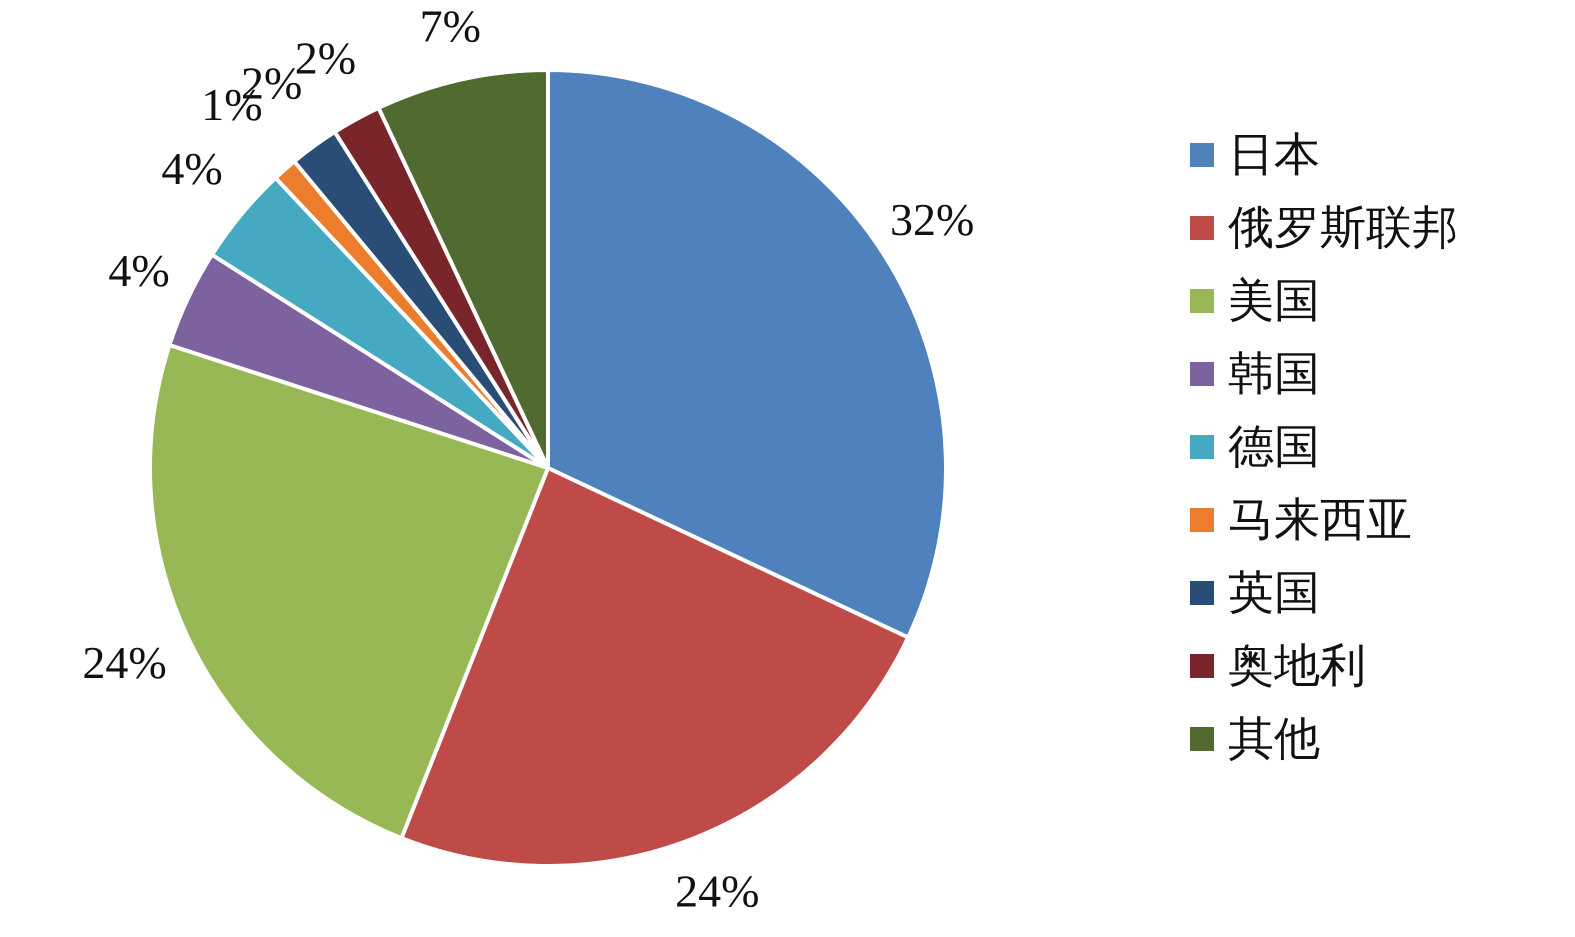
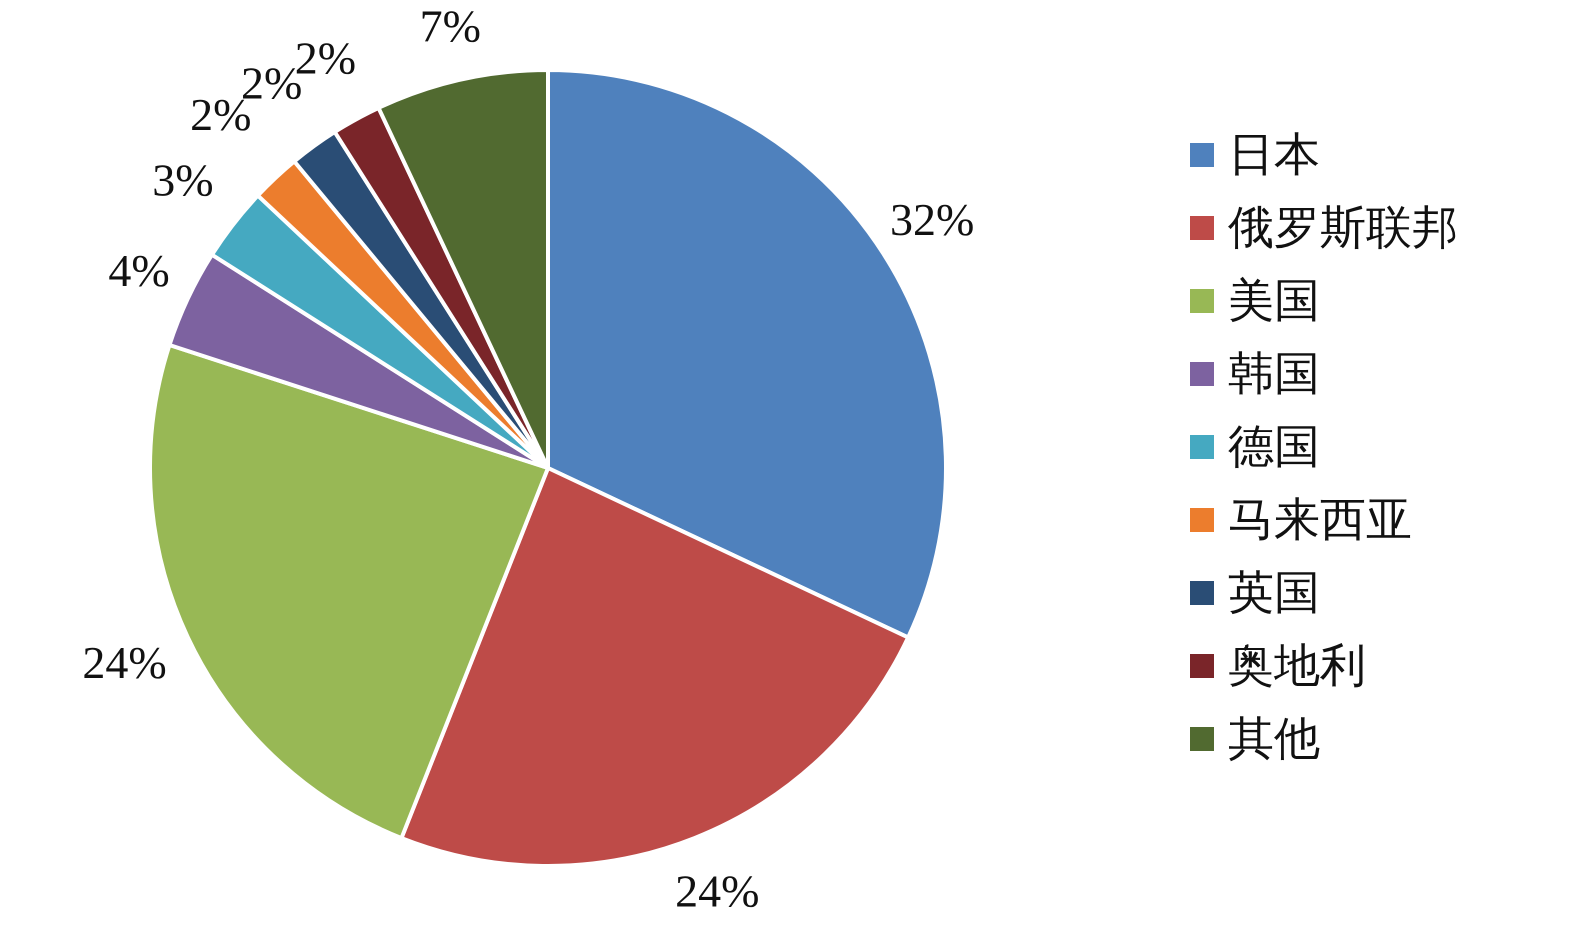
德国: 4% -> 3%
马来西亚: 1% -> 2%
